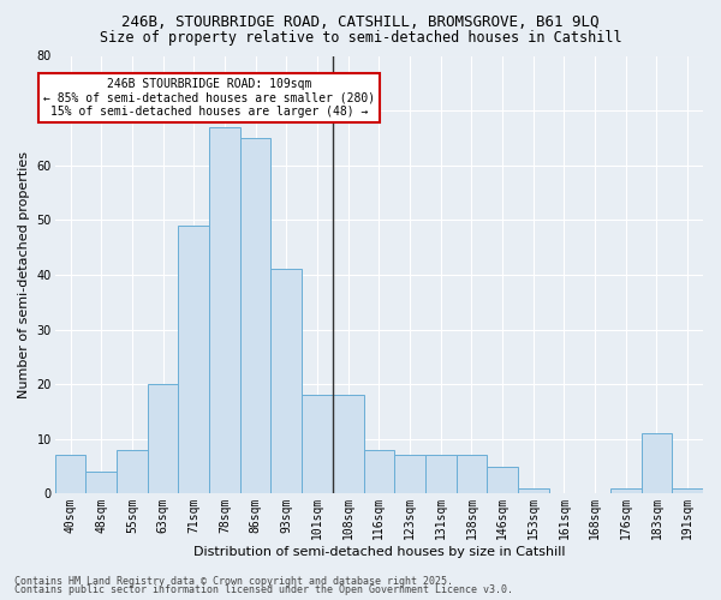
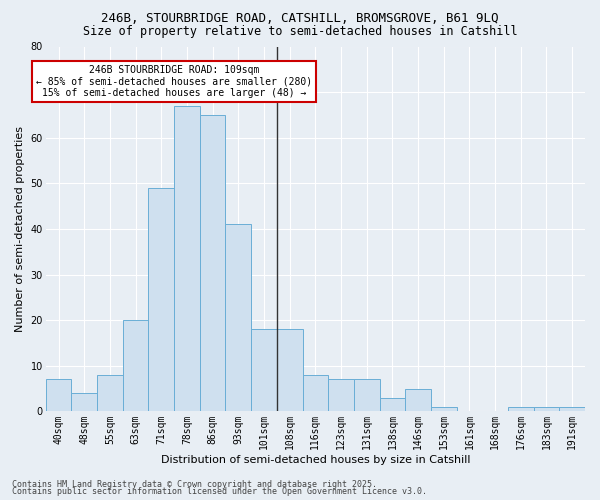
138sqm: 7 -> 3
183sqm: 11 -> 1
